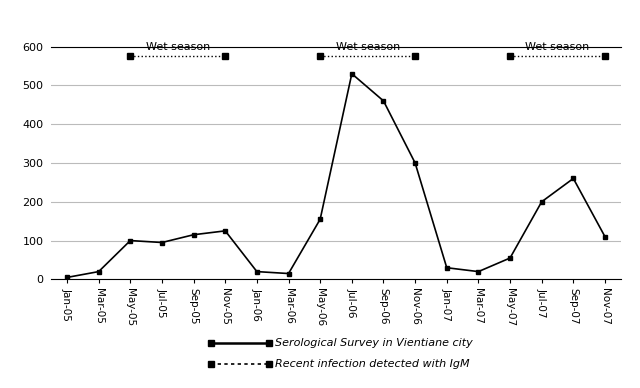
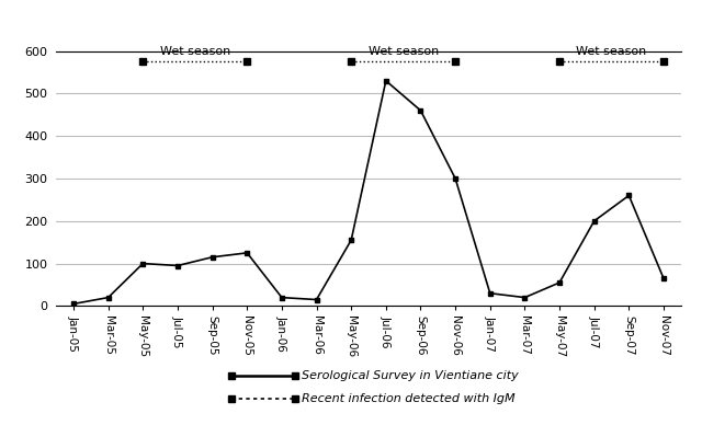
Nov-07: 110 -> 65
